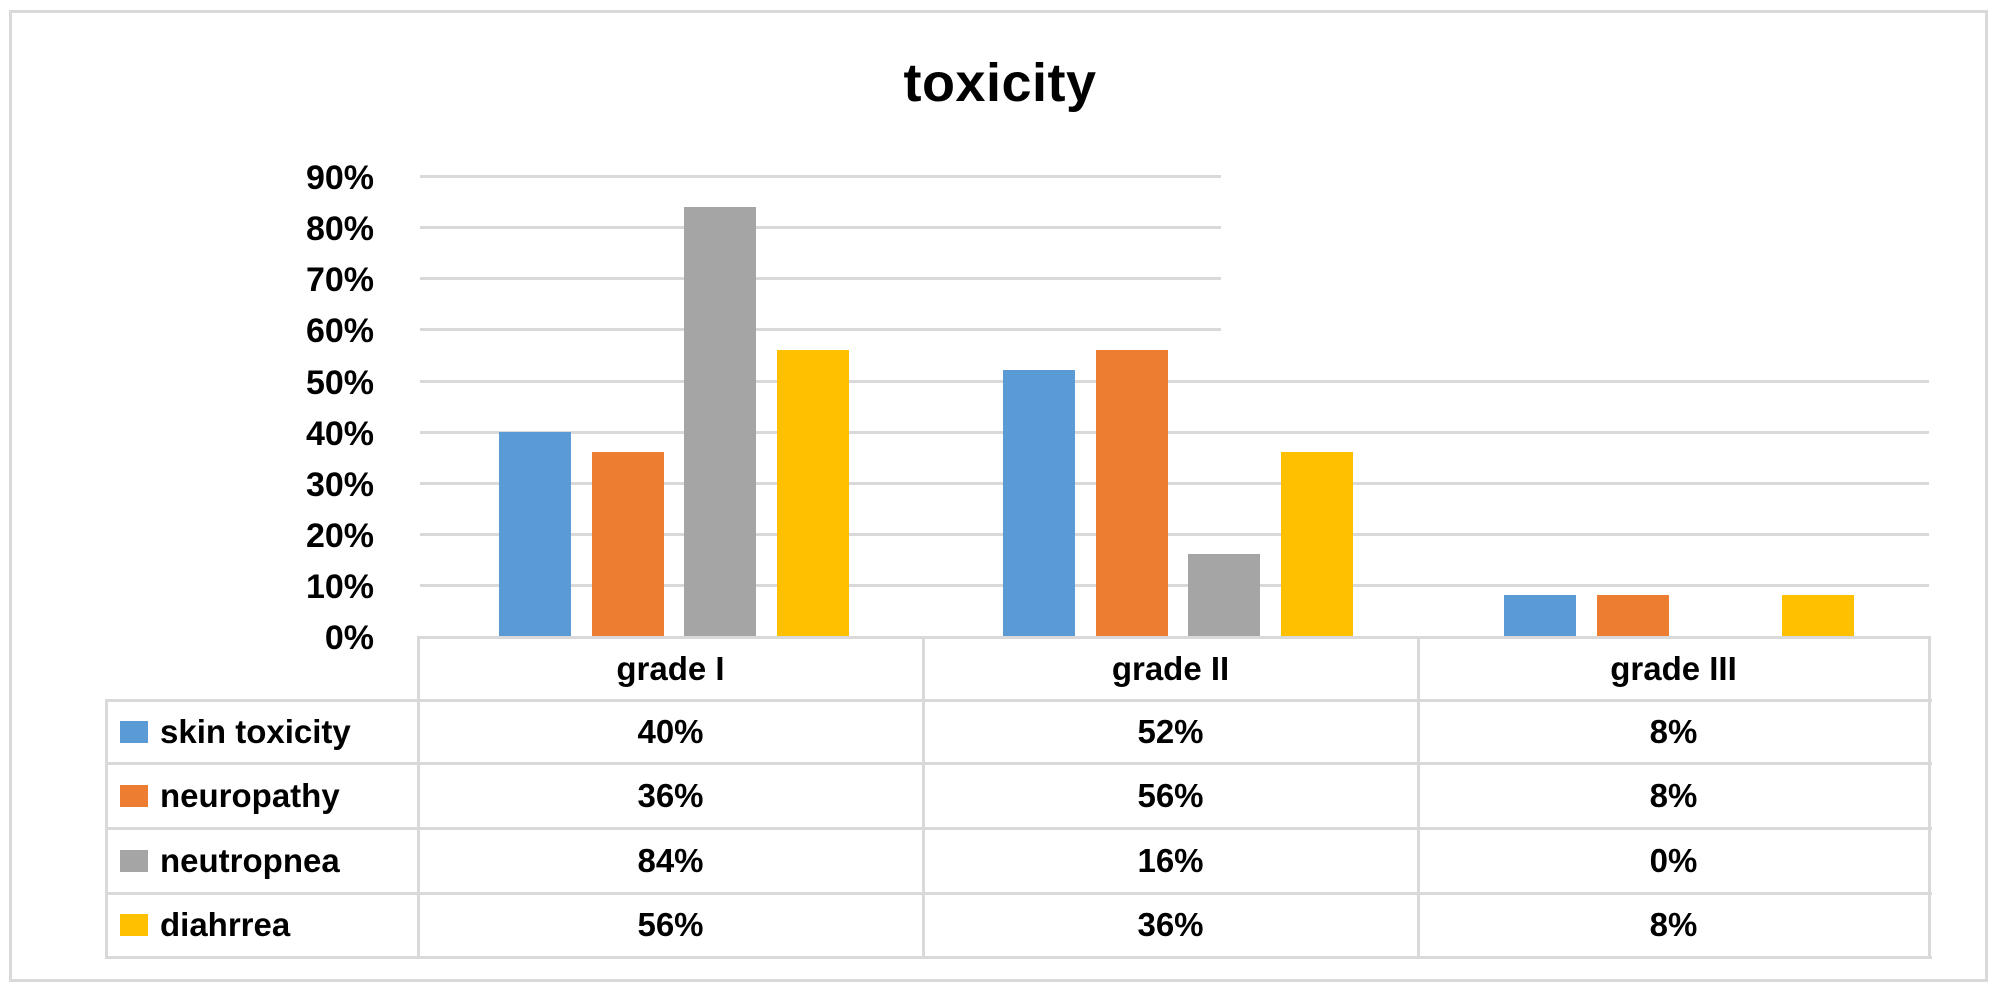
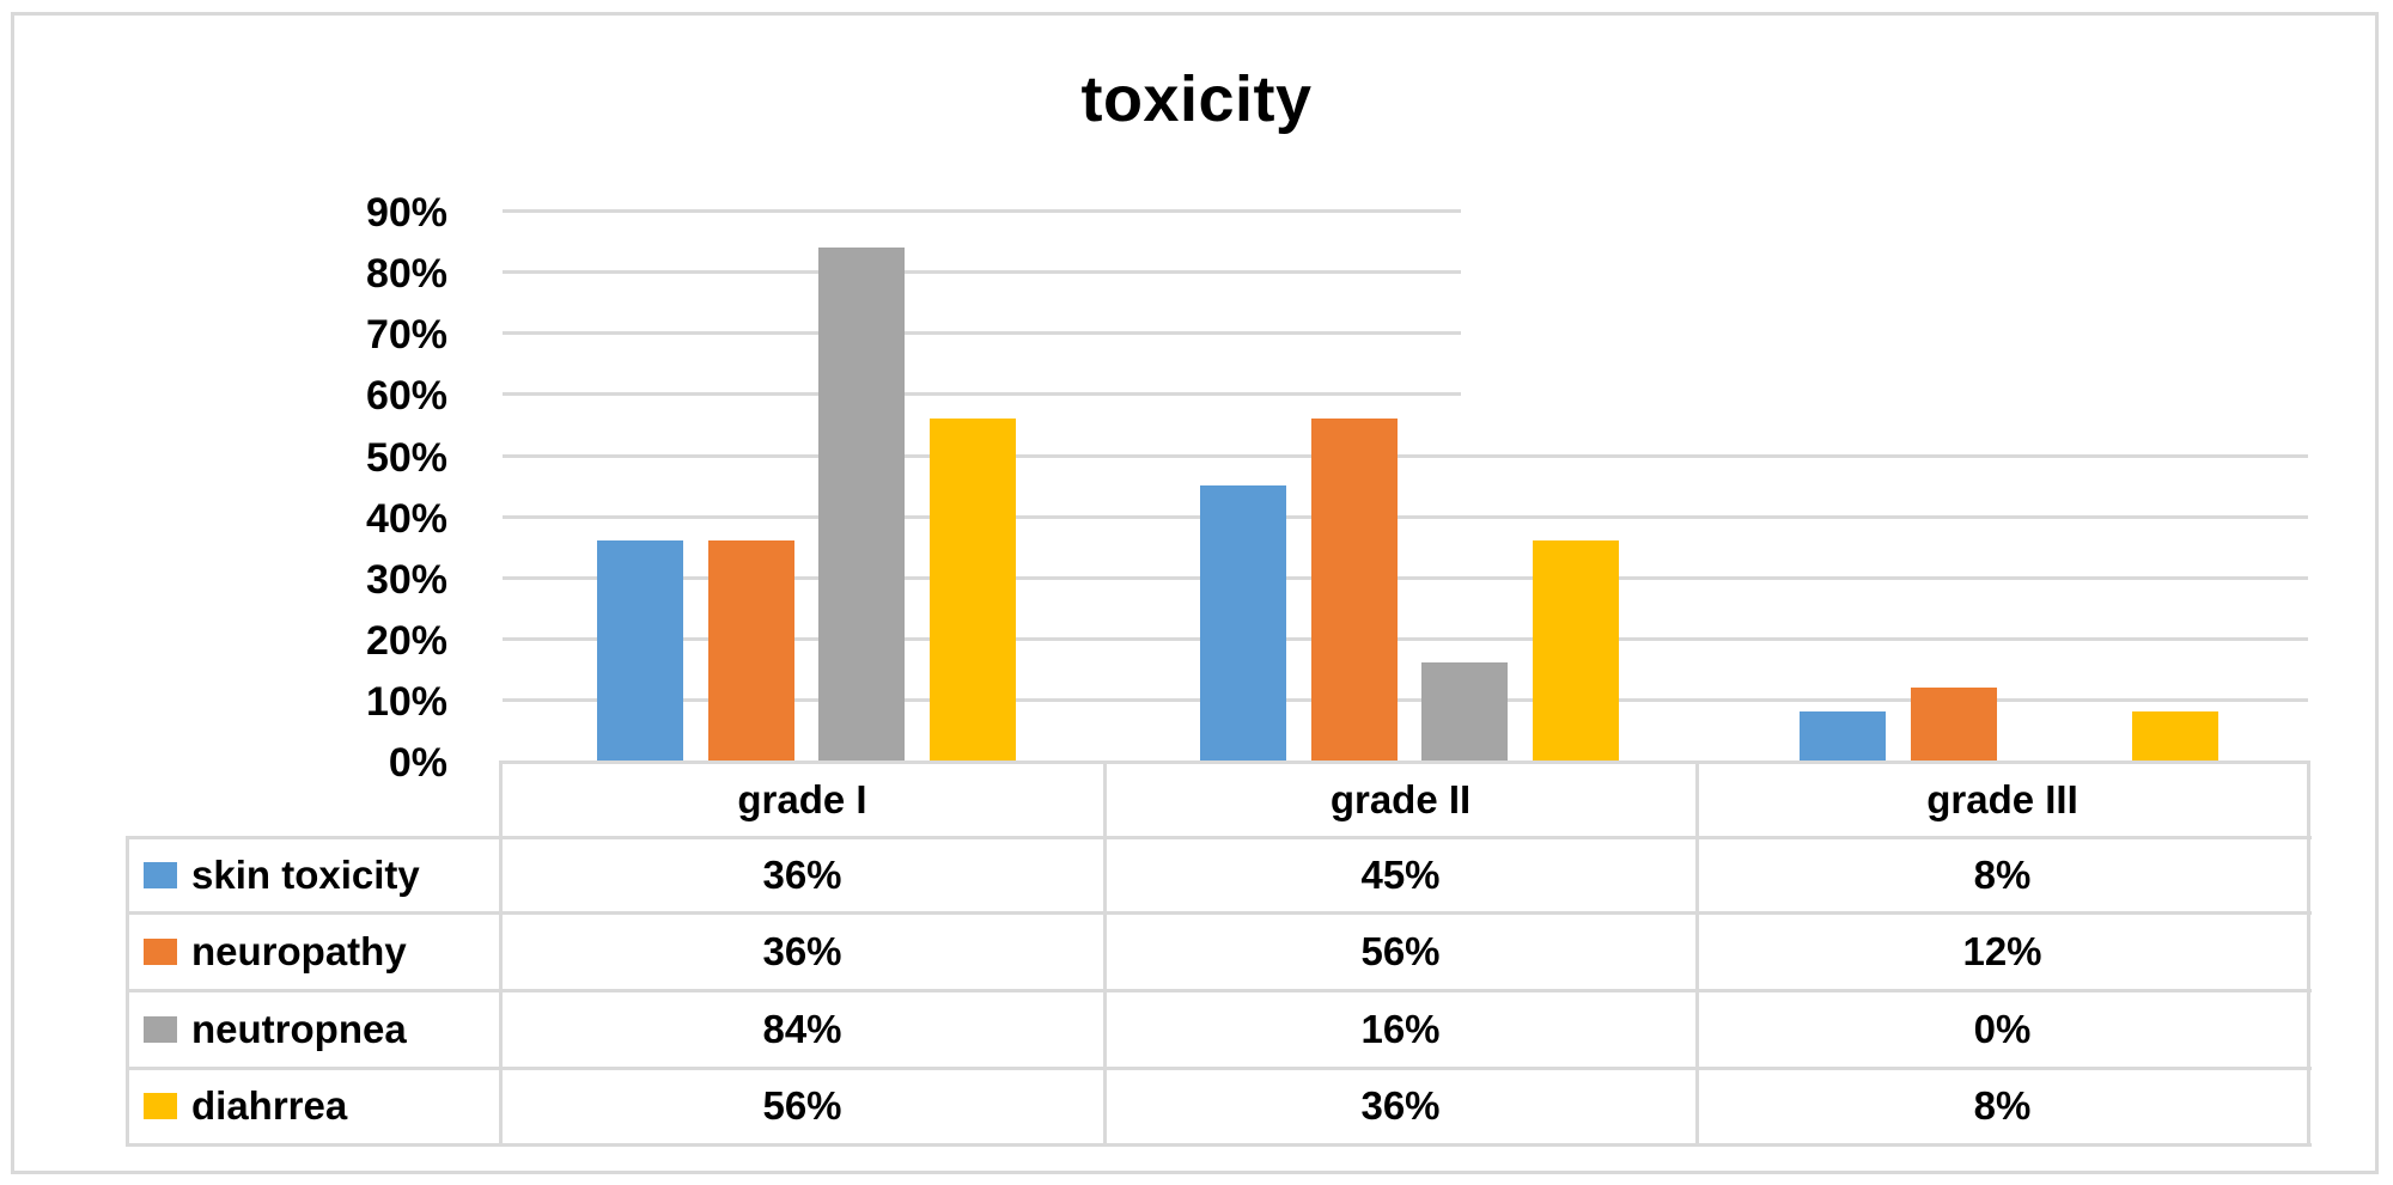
skin toxicity/grade I: 40% -> 36%
skin toxicity/grade II: 52% -> 45%
neuropathy/grade III: 8% -> 12%
